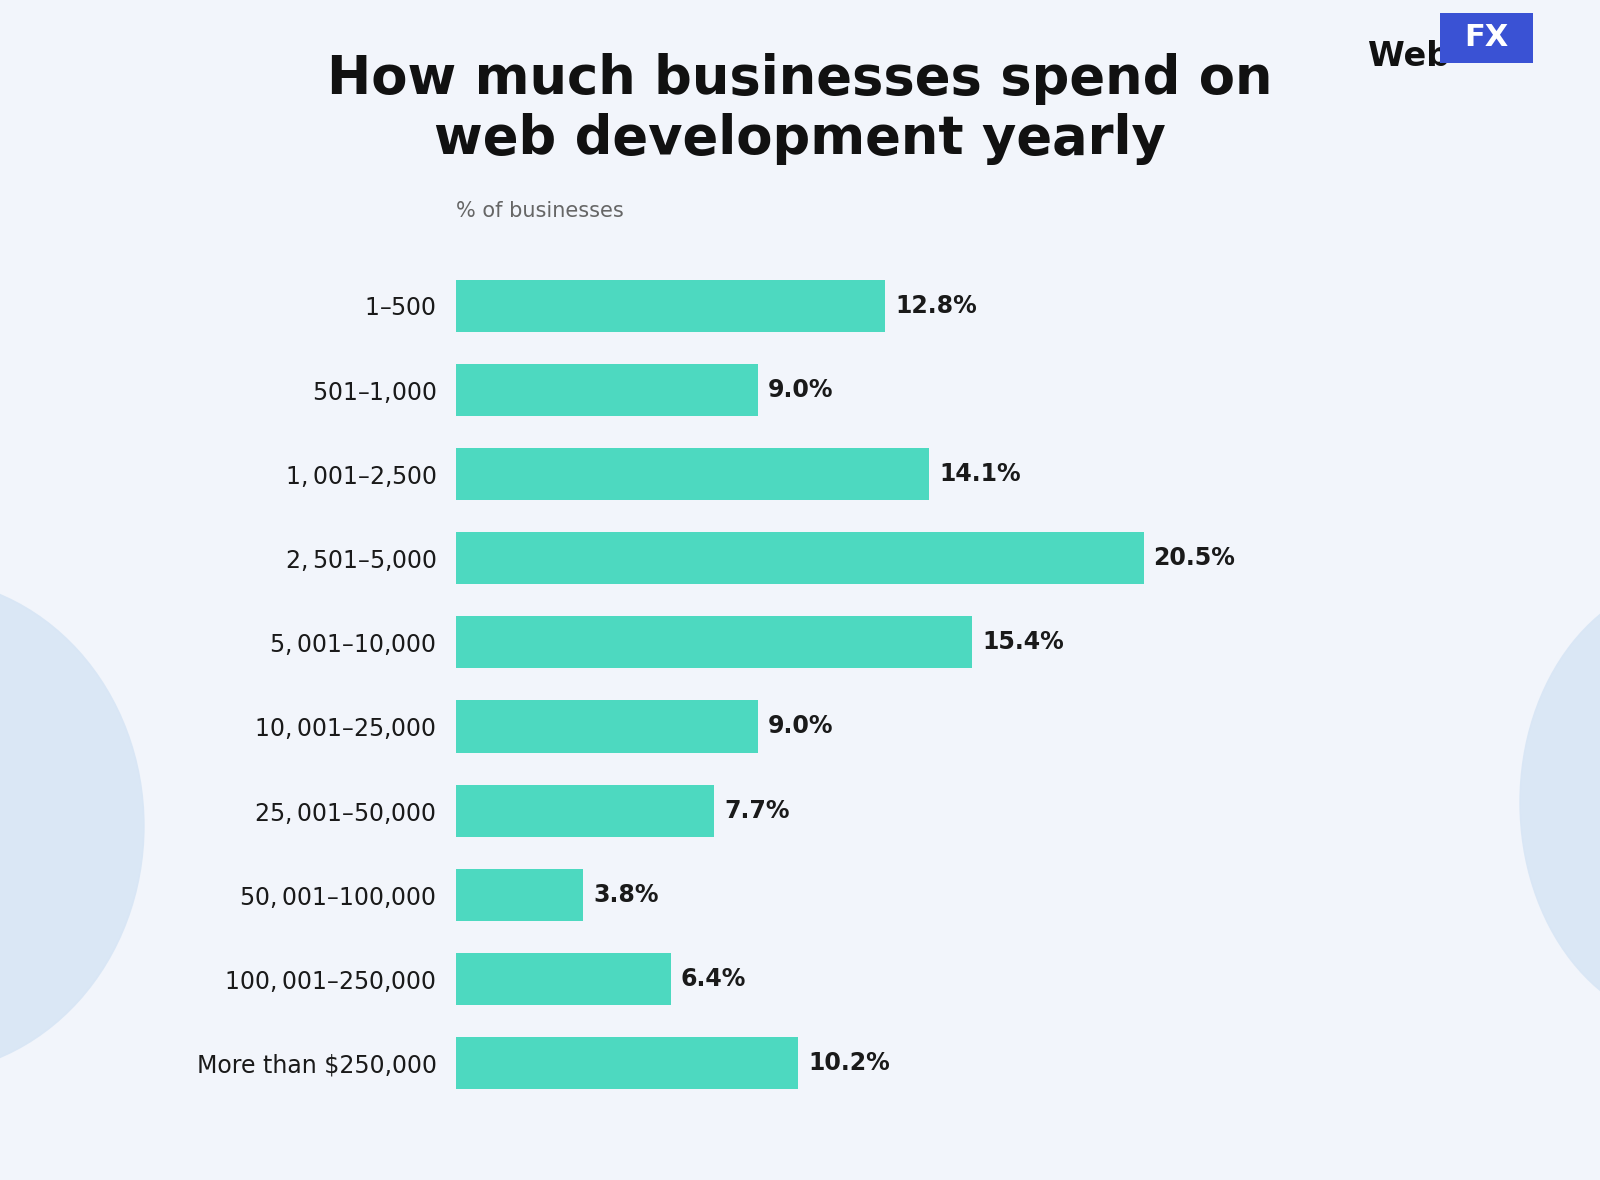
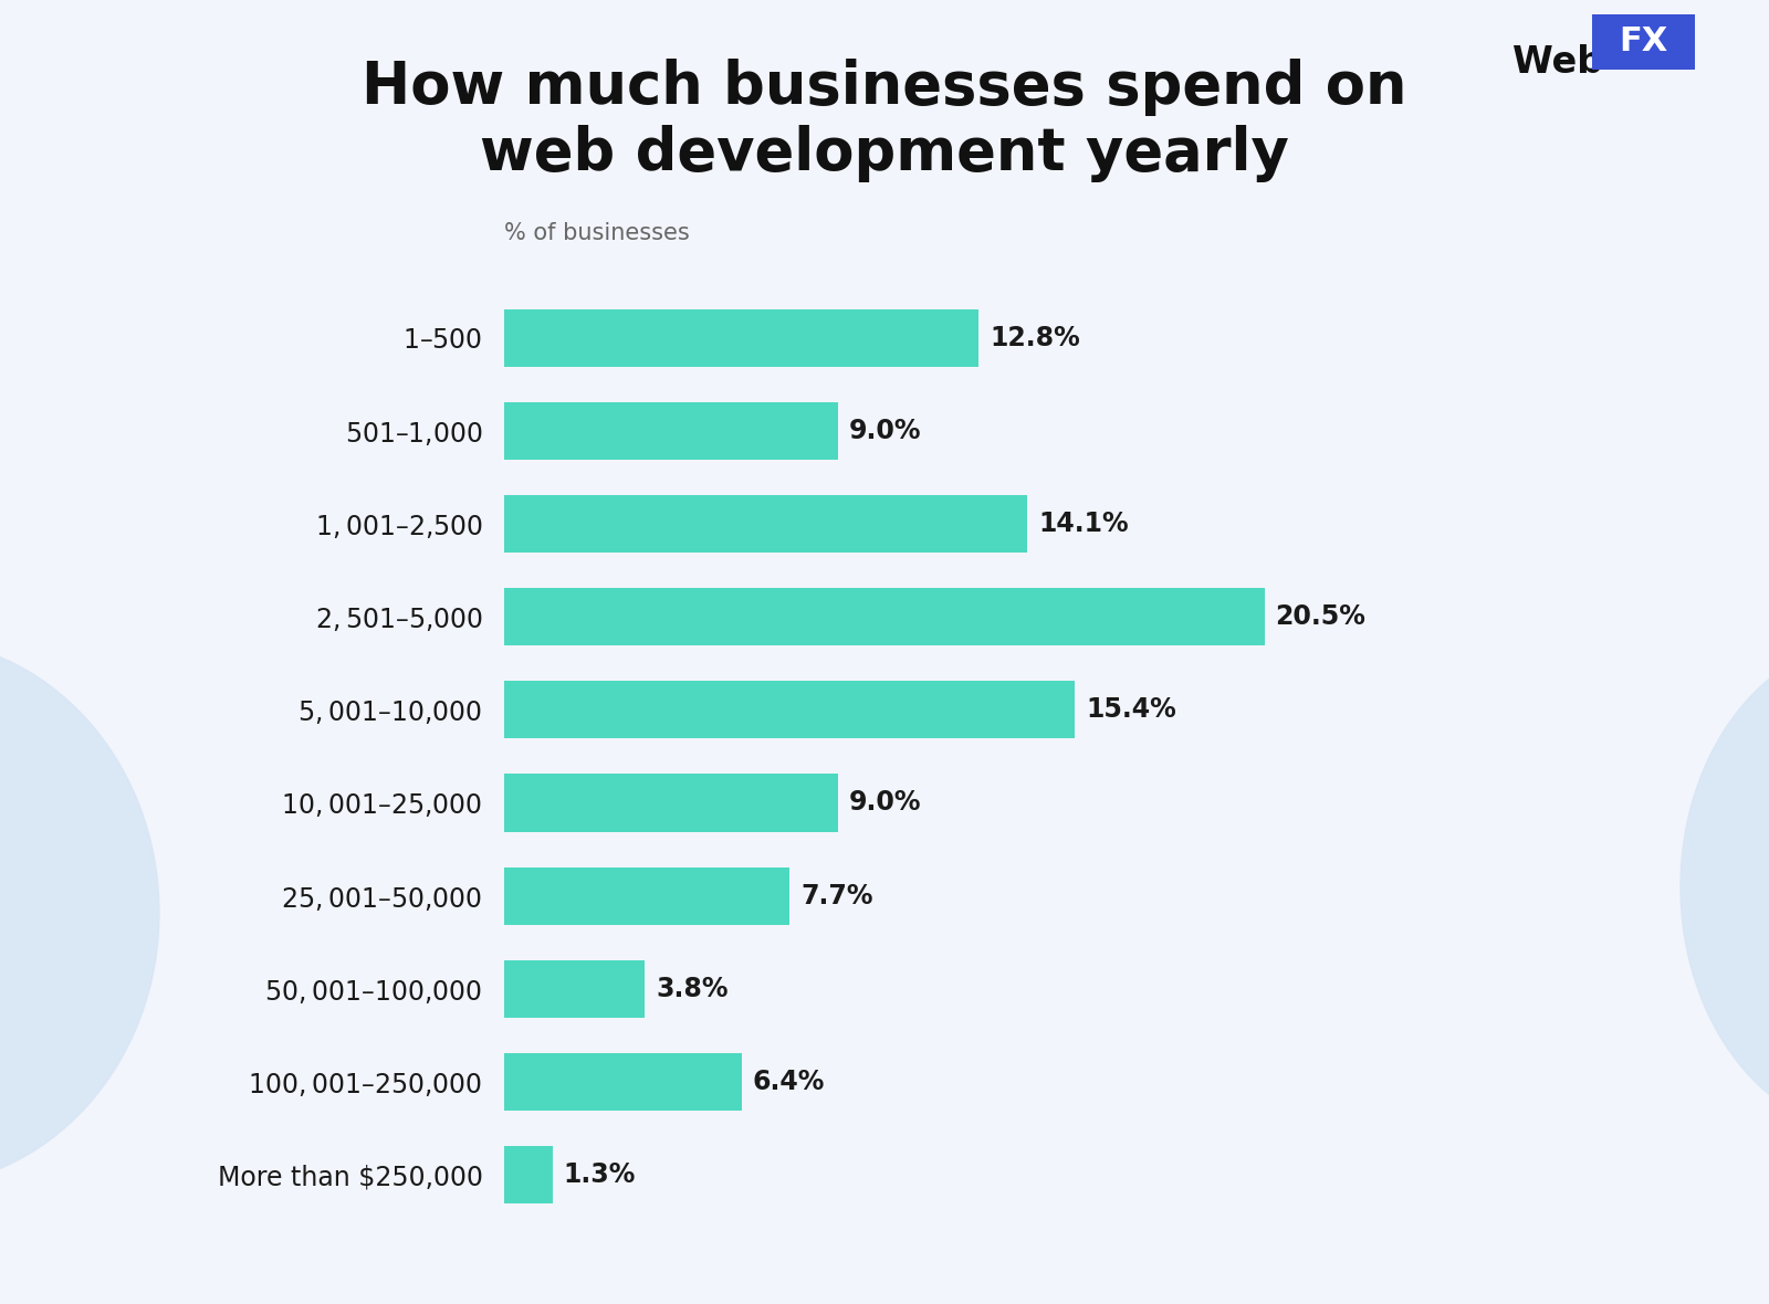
More than $250,000: 10.2% -> 1.3%
